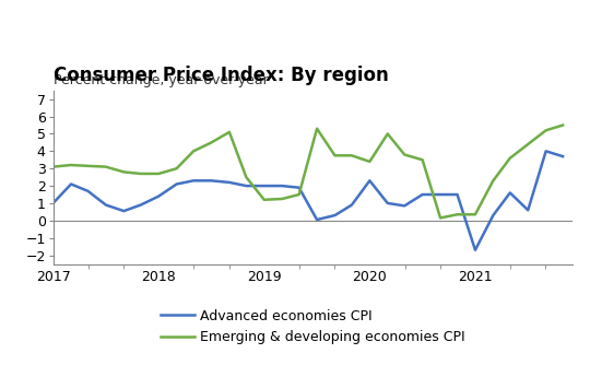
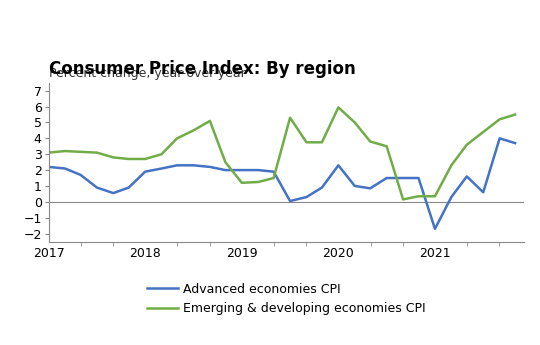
Advanced economies CPI/2017: 1.0 -> 2.2
Advanced economies CPI/2018: 1.4 -> 1.9
Emerging & developing economies CPI/2020: 3.4 -> 6.0
